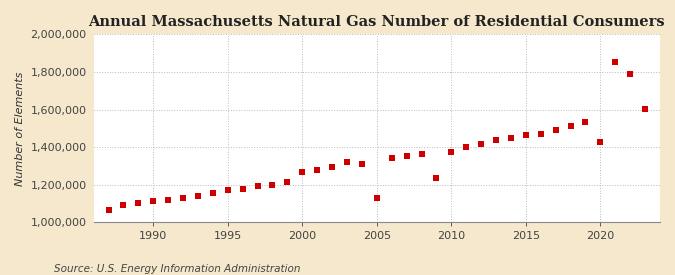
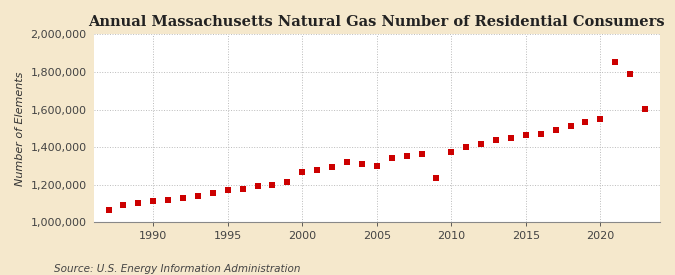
2005: 1,130,000 -> 1,300,000
2020: 1,430,000 -> 1,550,000
